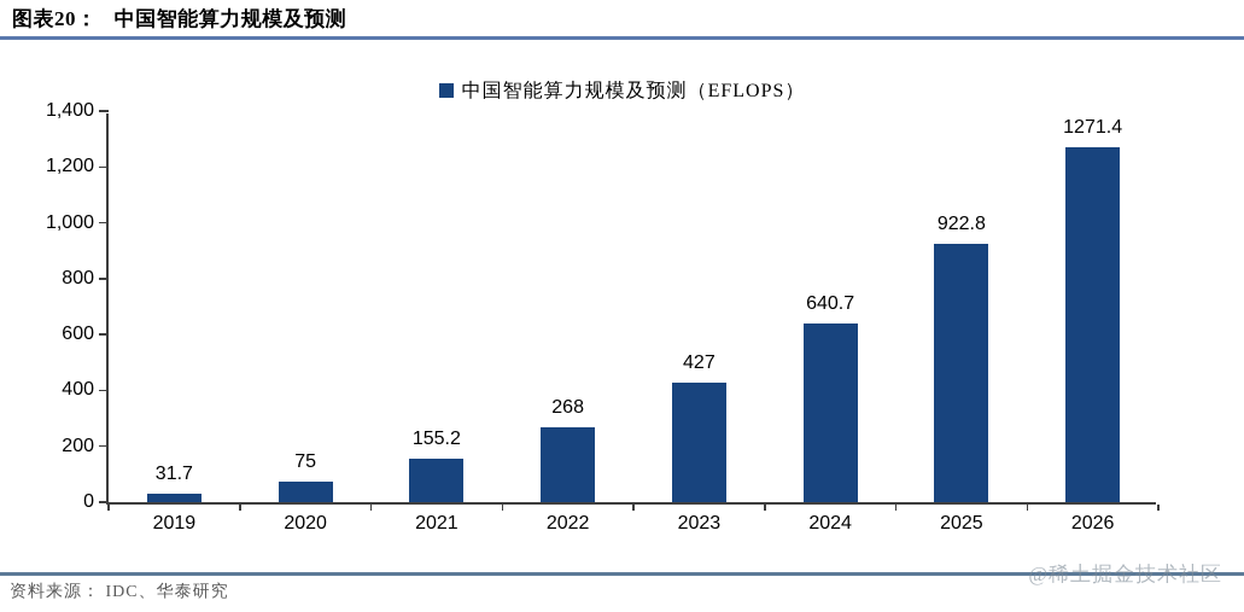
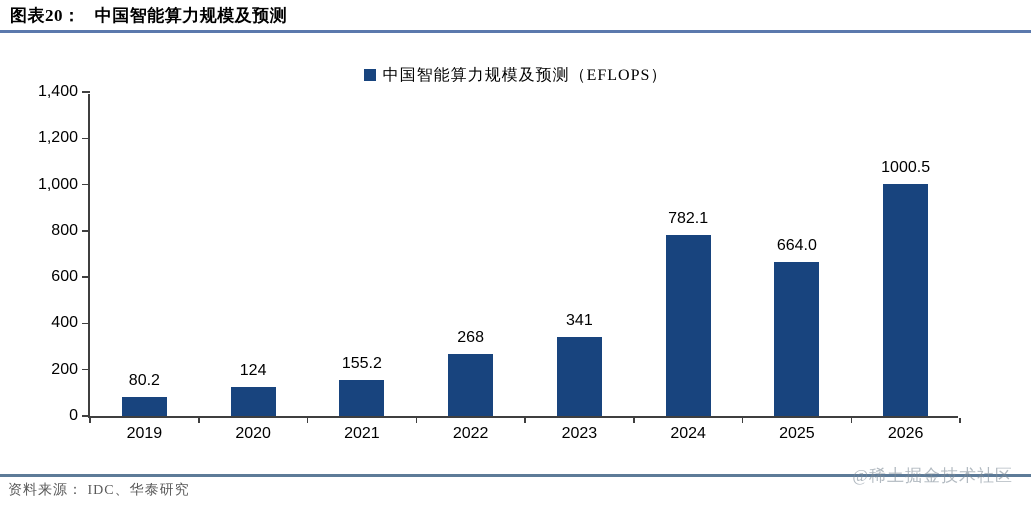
2019: 31.7 -> 80.2
2020: 75 -> 124
2023: 427 -> 341
2024: 640.7 -> 782.1
2025: 922.8 -> 664.0
2026: 1271.4 -> 1000.5
